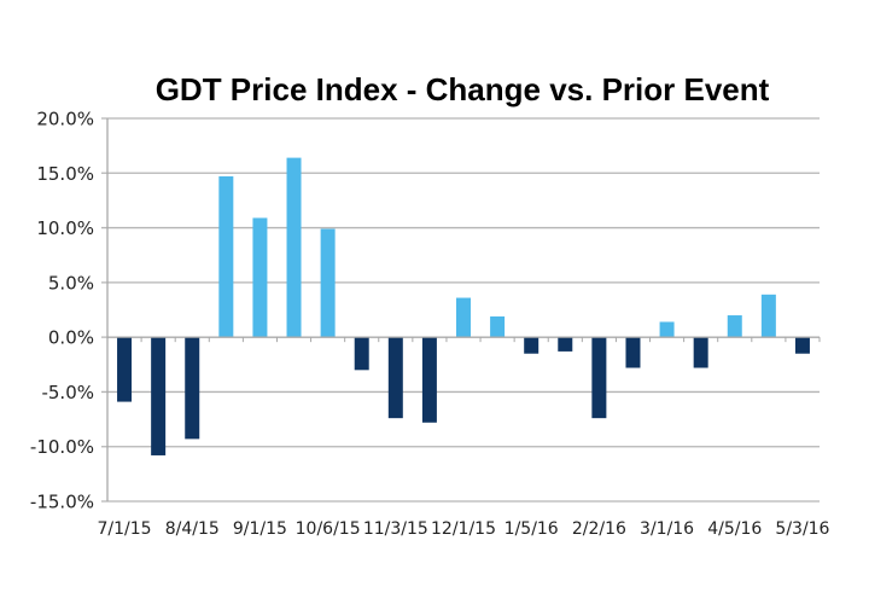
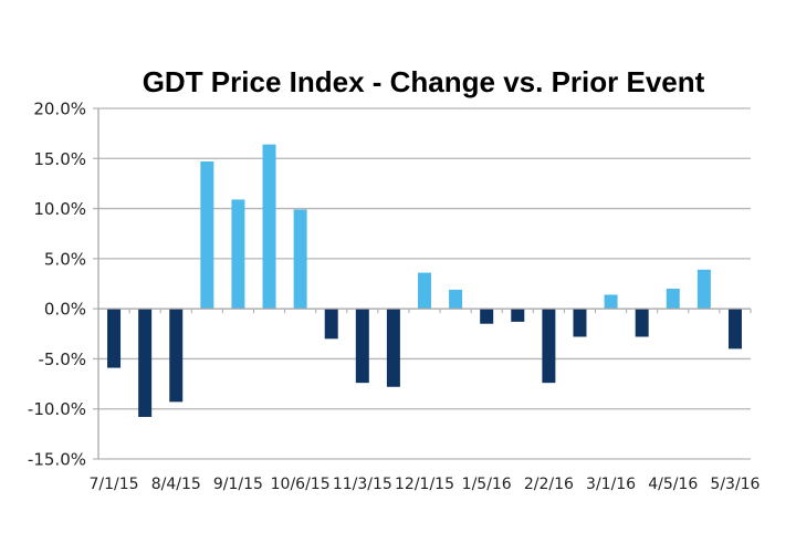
5/3/16: -2% -> -4%
